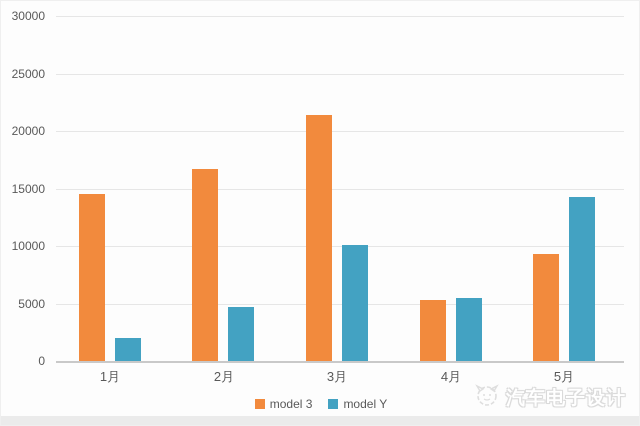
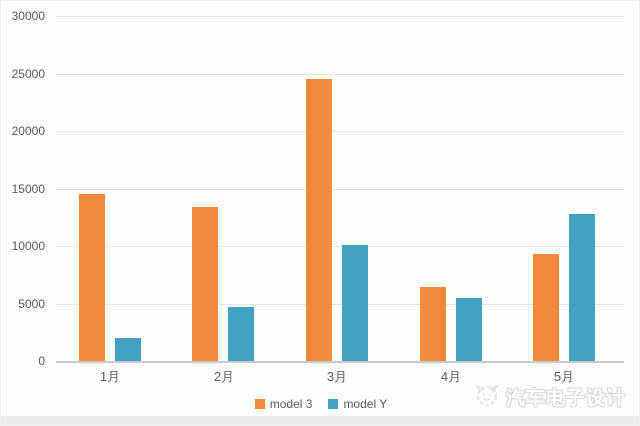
model 3/2月: 16700 -> 13400
model 3/3月: 21400 -> 24500
model 3/4月: 5300 -> 6400
model Y/5月: 14300 -> 12800
